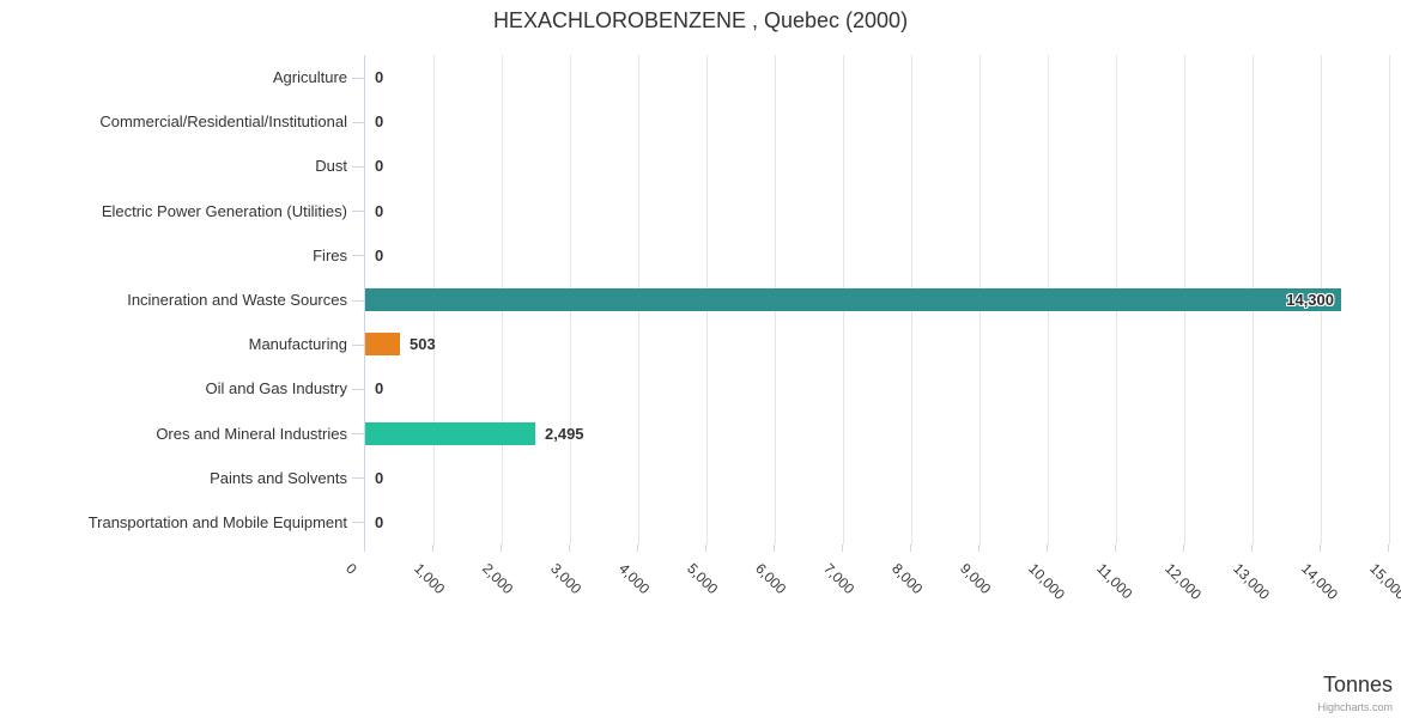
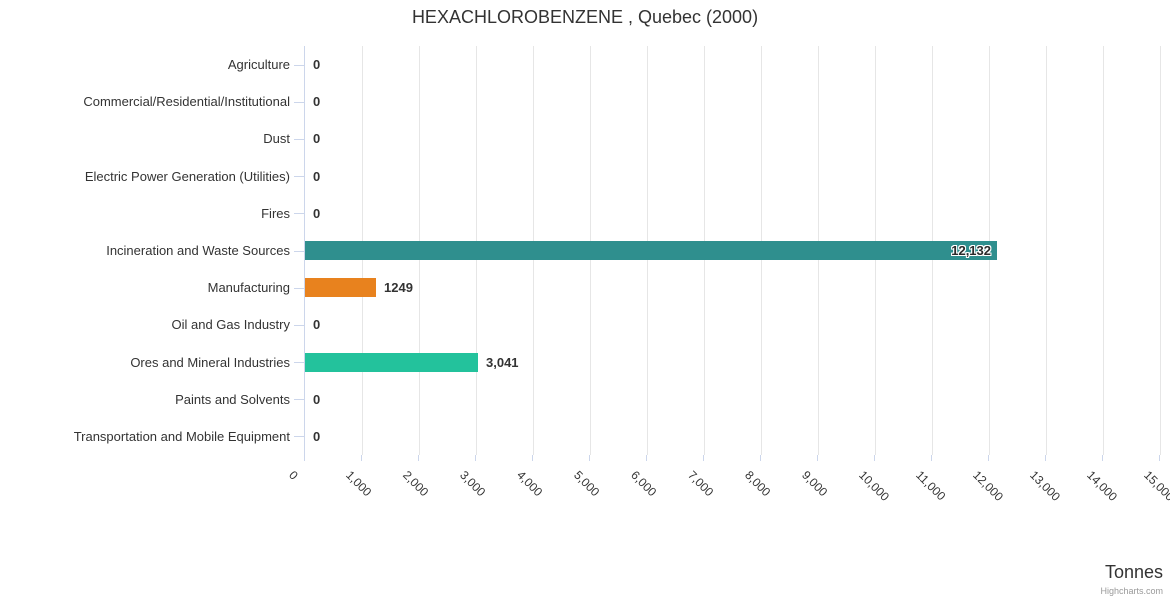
Incineration and Waste Sources: 14,300 -> 12,132
Manufacturing: 503 -> 1249
Ores and Mineral Industries: 2,495 -> 3,041
